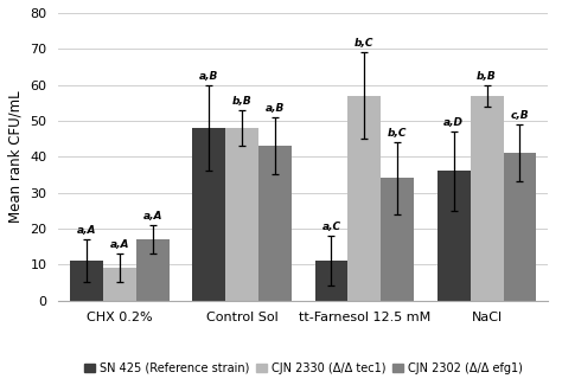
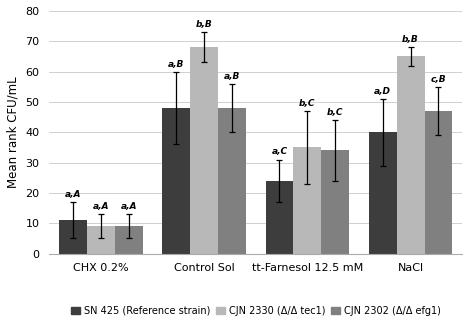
CJN 2302 (Δ/Δ efg1)/CHX 0.2%: 17 -> 9
CJN 2330 (Δ/Δ tec1)/Control Sol: 48 -> 68
CJN 2302 (Δ/Δ efg1)/Control Sol: 43 -> 48
SN 425 (Reference strain)/tt-Farnesol 12.5 mM: 11 -> 24
CJN 2330 (Δ/Δ tec1)/tt-Farnesol 12.5 mM: 57 -> 35
SN 425 (Reference strain)/NaCl: 36 -> 40
CJN 2330 (Δ/Δ tec1)/NaCl: 57 -> 65
CJN 2302 (Δ/Δ efg1)/NaCl: 41 -> 47
